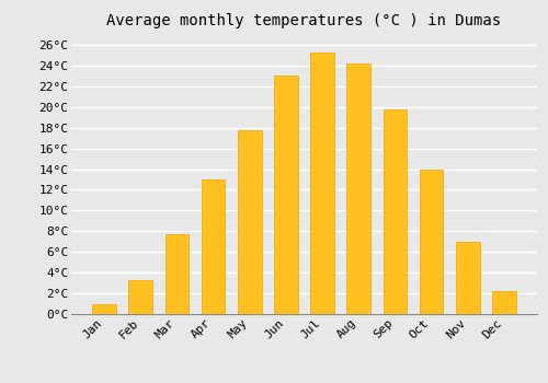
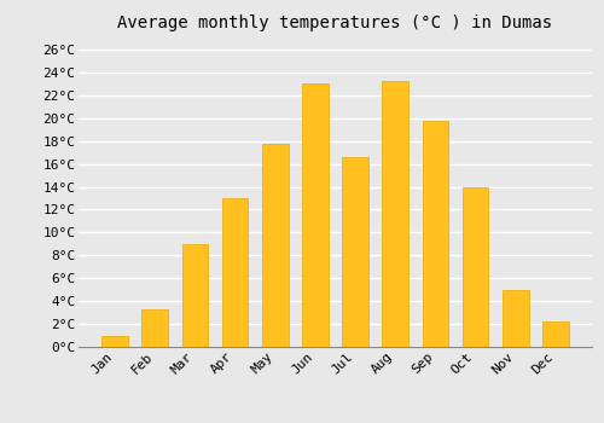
Mar: 7.7°C -> 9.0°C
Jul: 25.3°C -> 16.6°C
Aug: 24.2°C -> 23.2°C
Nov: 7.0°C -> 5.0°C
